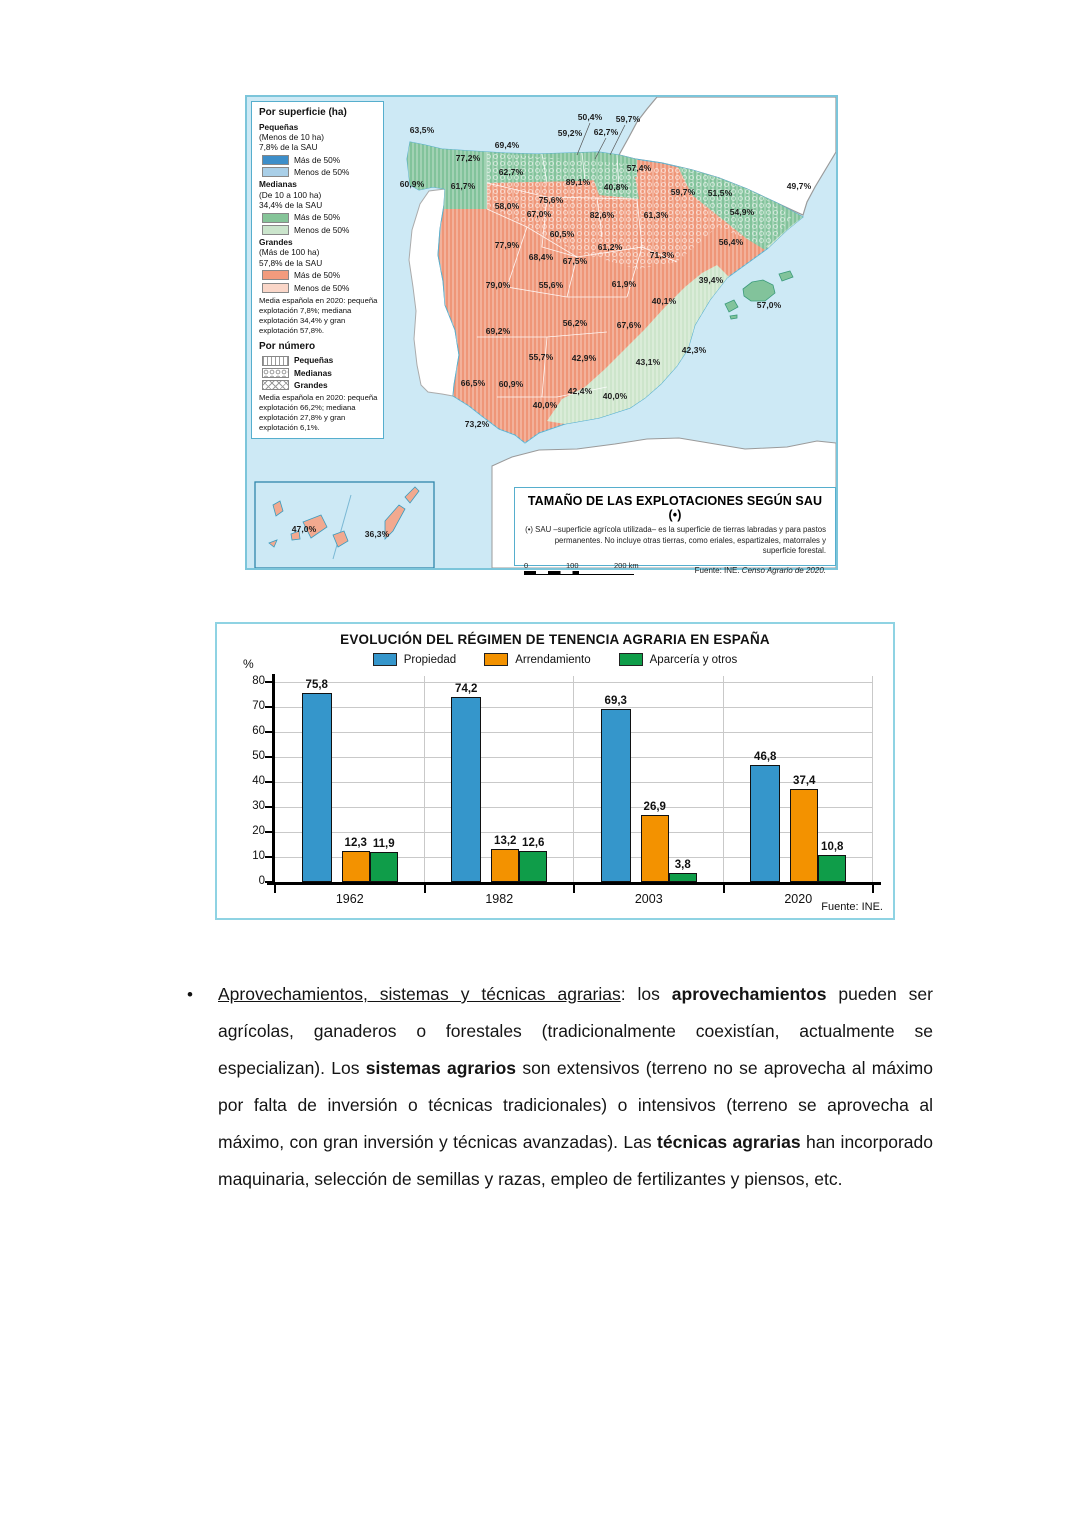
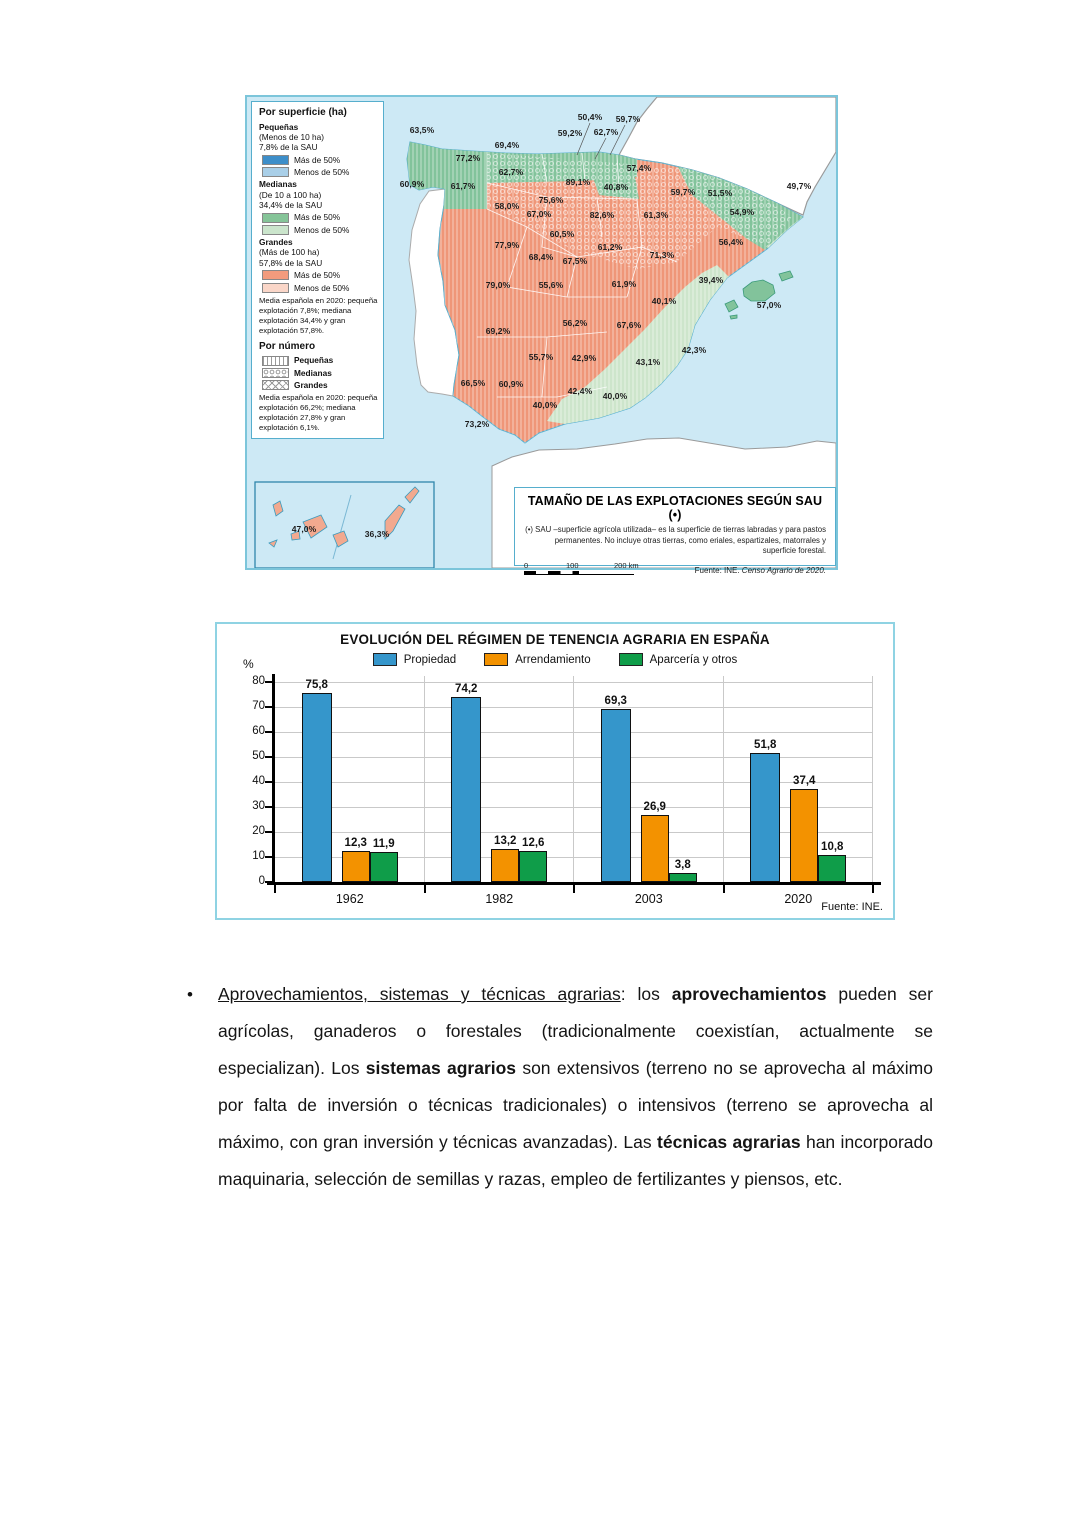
Propiedad/2020: 46,8 -> 51,8
